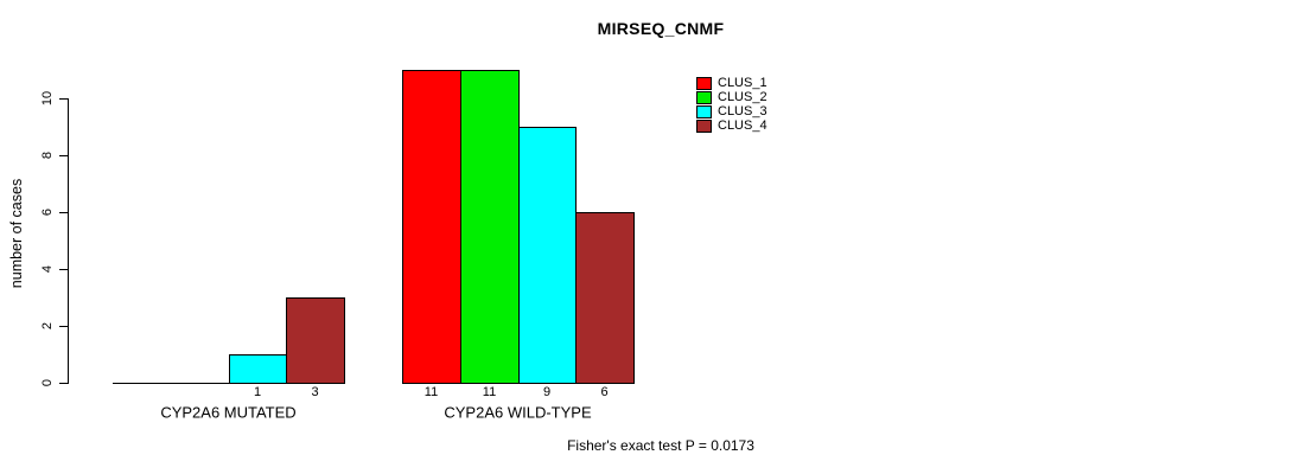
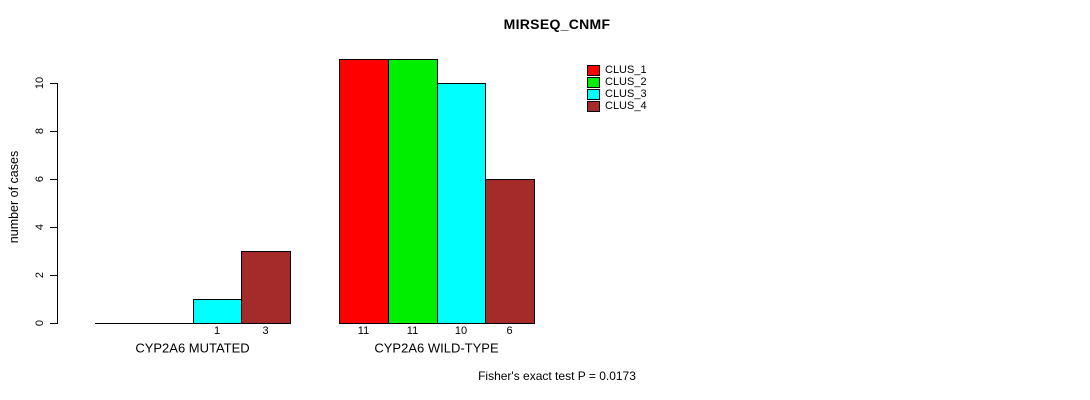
CLUS_3/CYP2A6 WILD-TYPE: 9 -> 10
